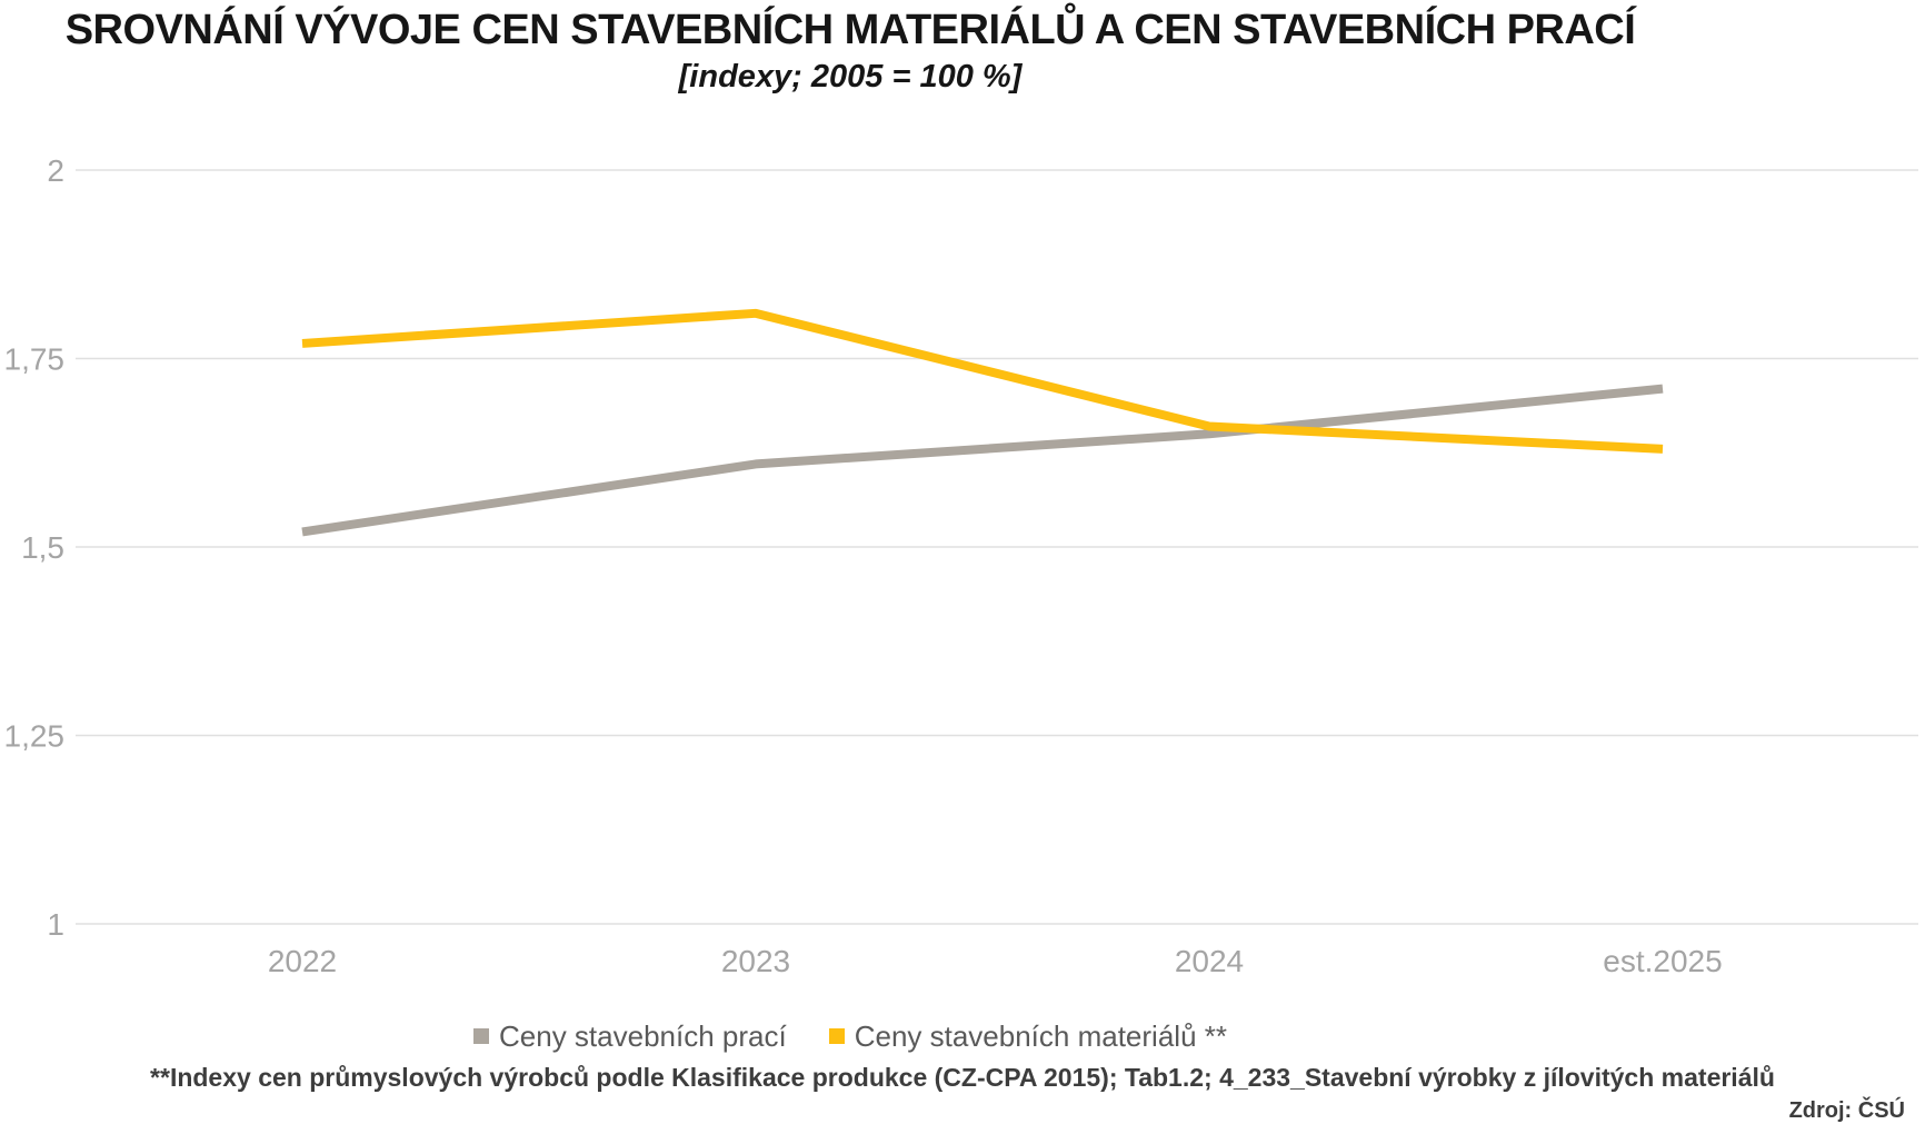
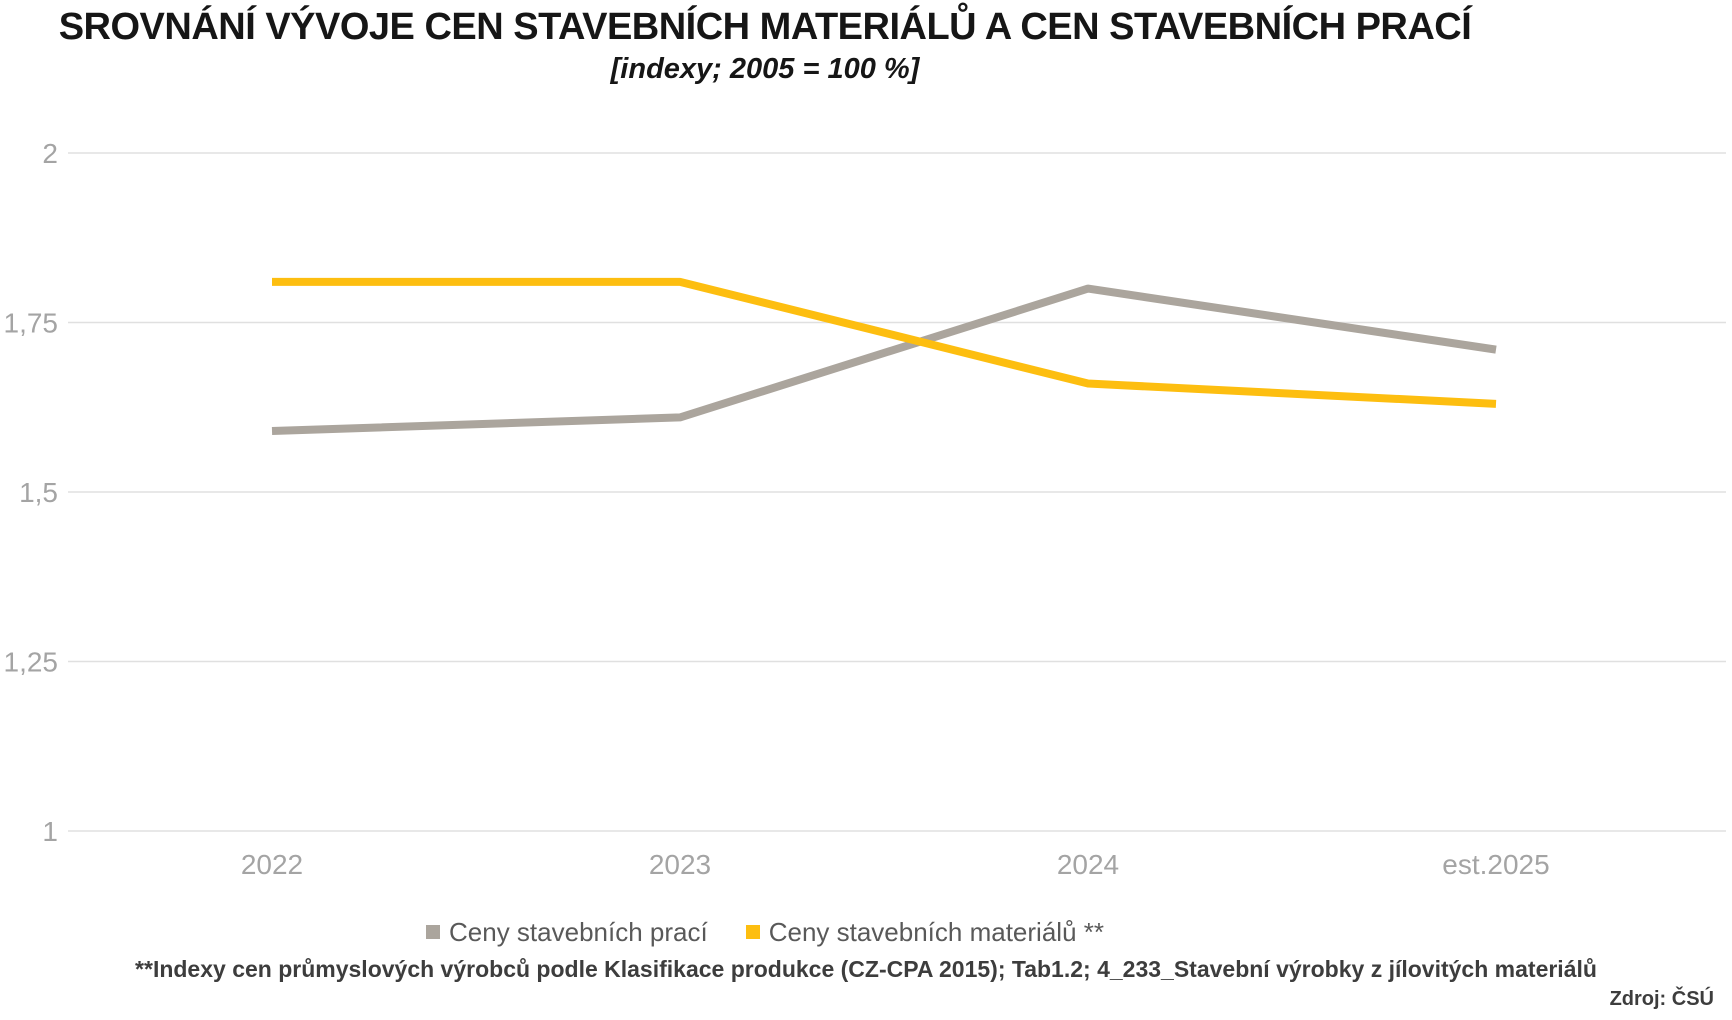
Ceny stavebních prací/2022: 1,52 -> 1,59
Ceny stavebních materiálů **/2022: 1,77 -> 1,81
Ceny stavebních prací/2024: 1,65 -> 1,80
